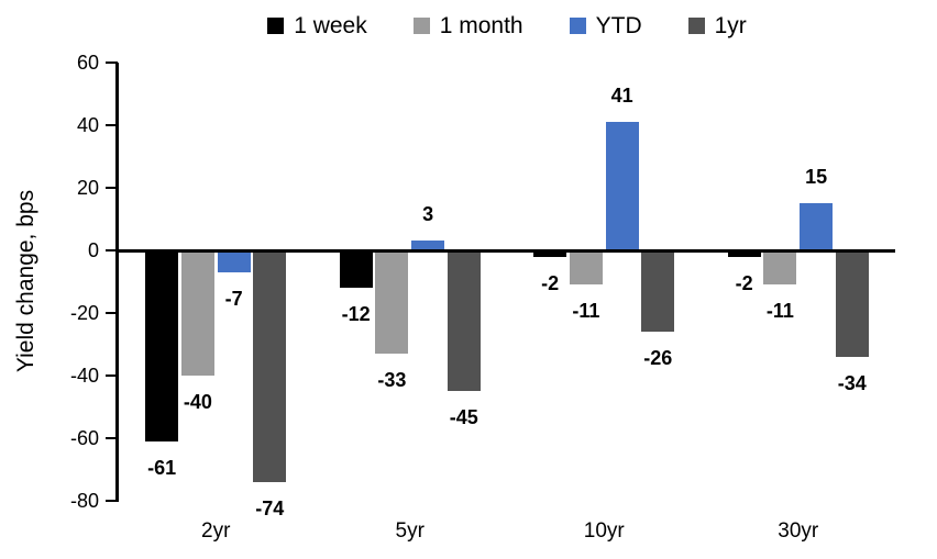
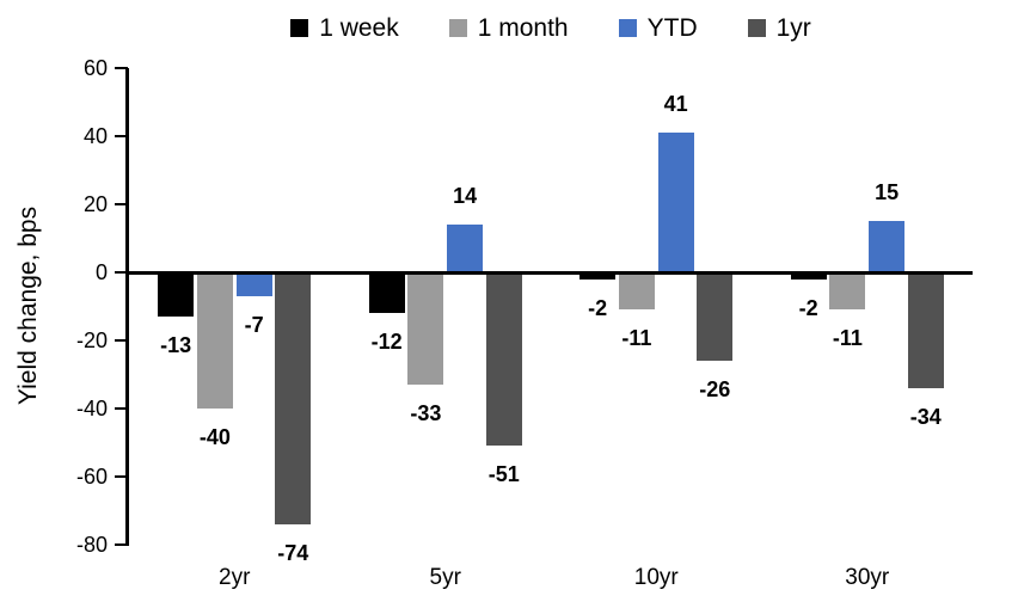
1 week/2yr: -61 -> -13
YTD/5yr: 3 -> 14
1yr/5yr: -45 -> -51
